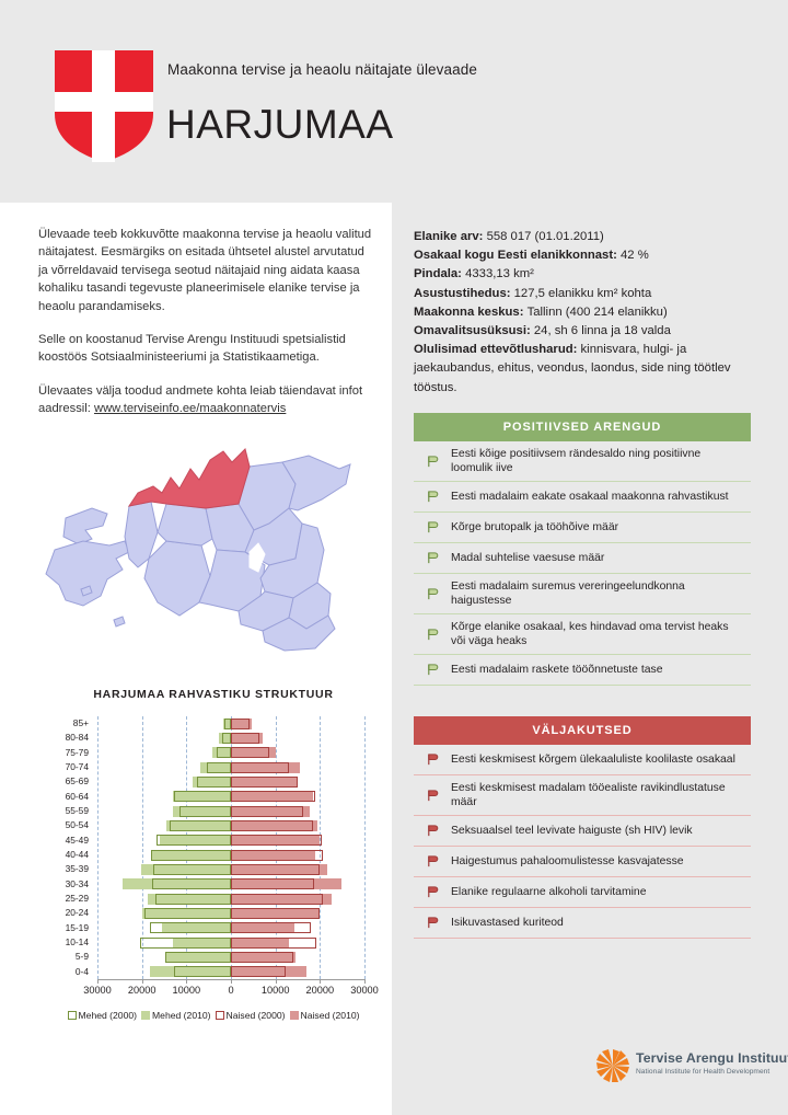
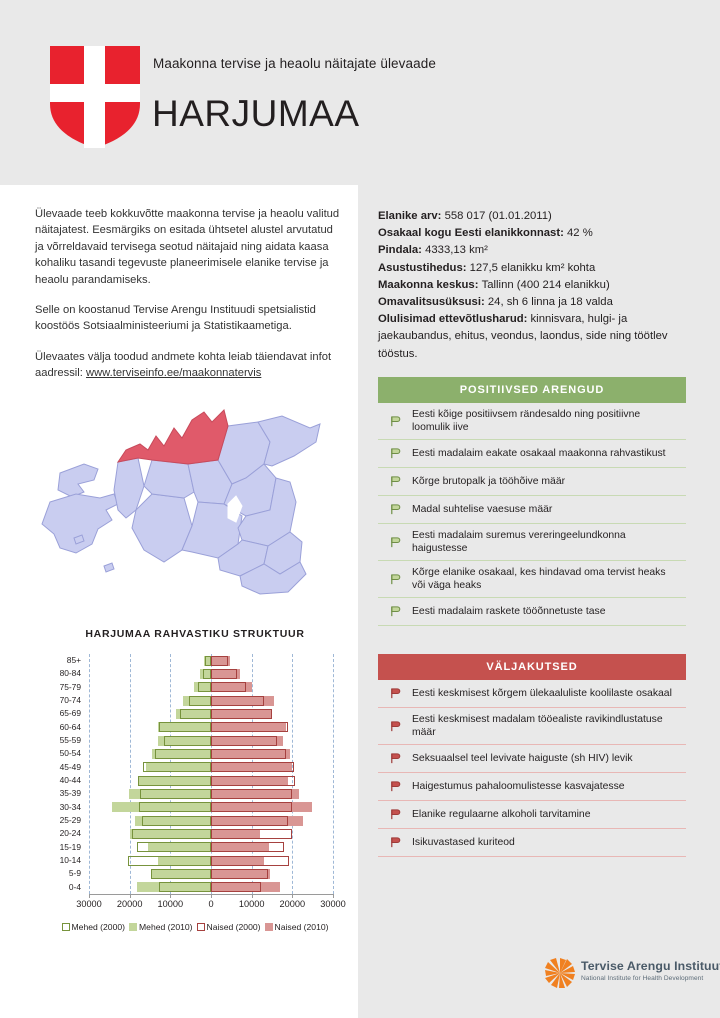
Naised (2000)/30-34: 19000 -> 20000
Naised (2000)/25-29: 21000 -> 19000
Naised (2010)/20-24: 20000 -> 12000
